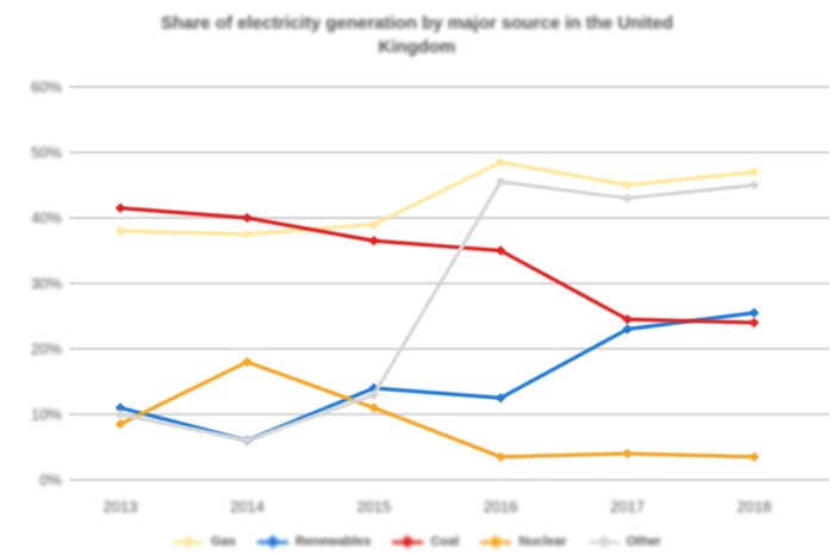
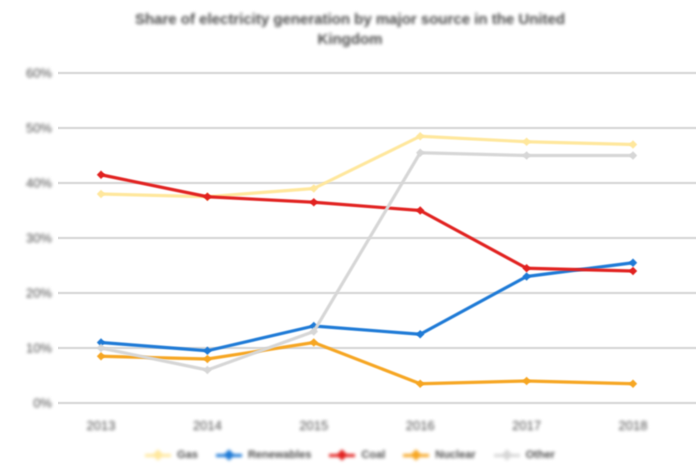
Renewables/2014: 6% -> 10%
Coal/2014: 40% -> 38%
Nuclear/2014: 18% -> 8%
Gas/2017: 45% -> 48%
Other/2017: 43% -> 45%
